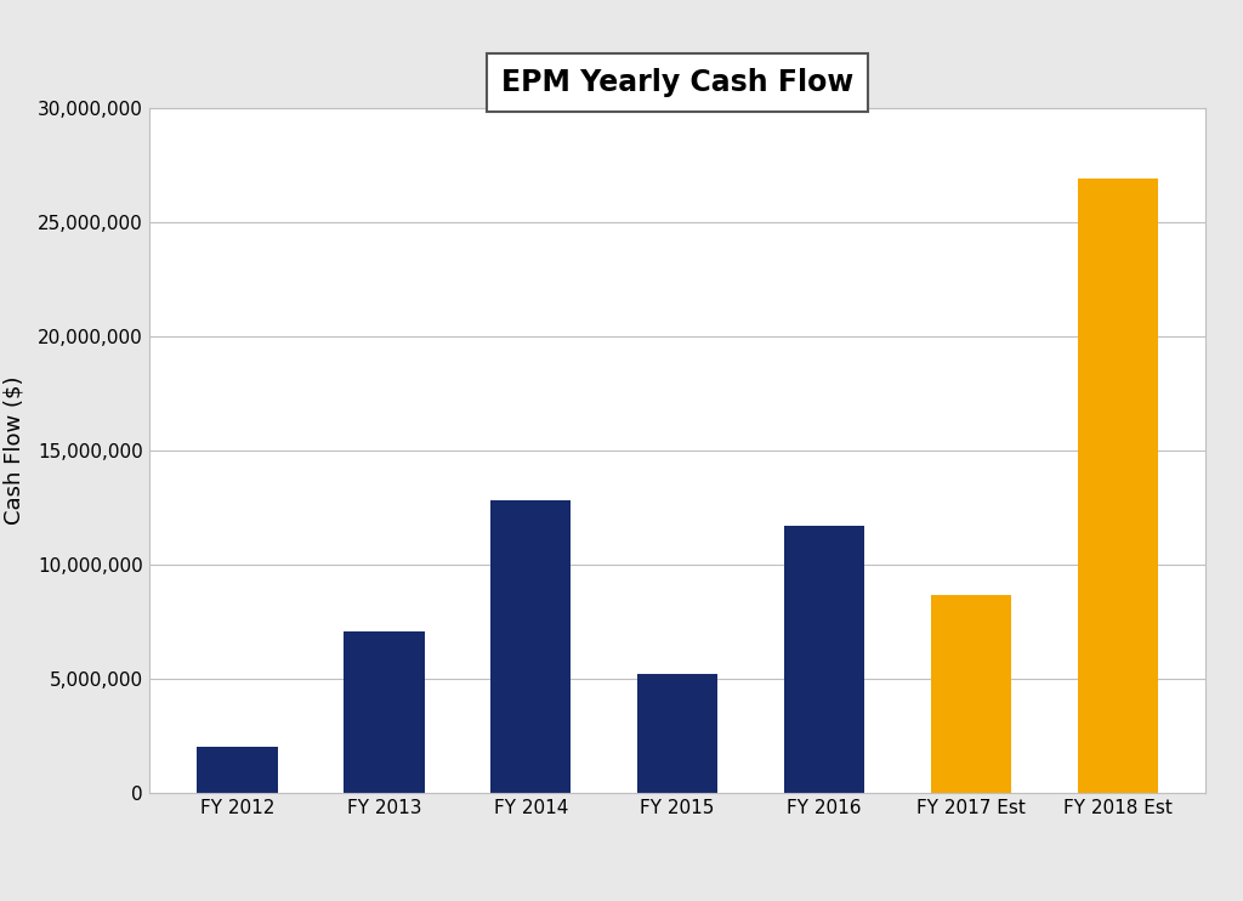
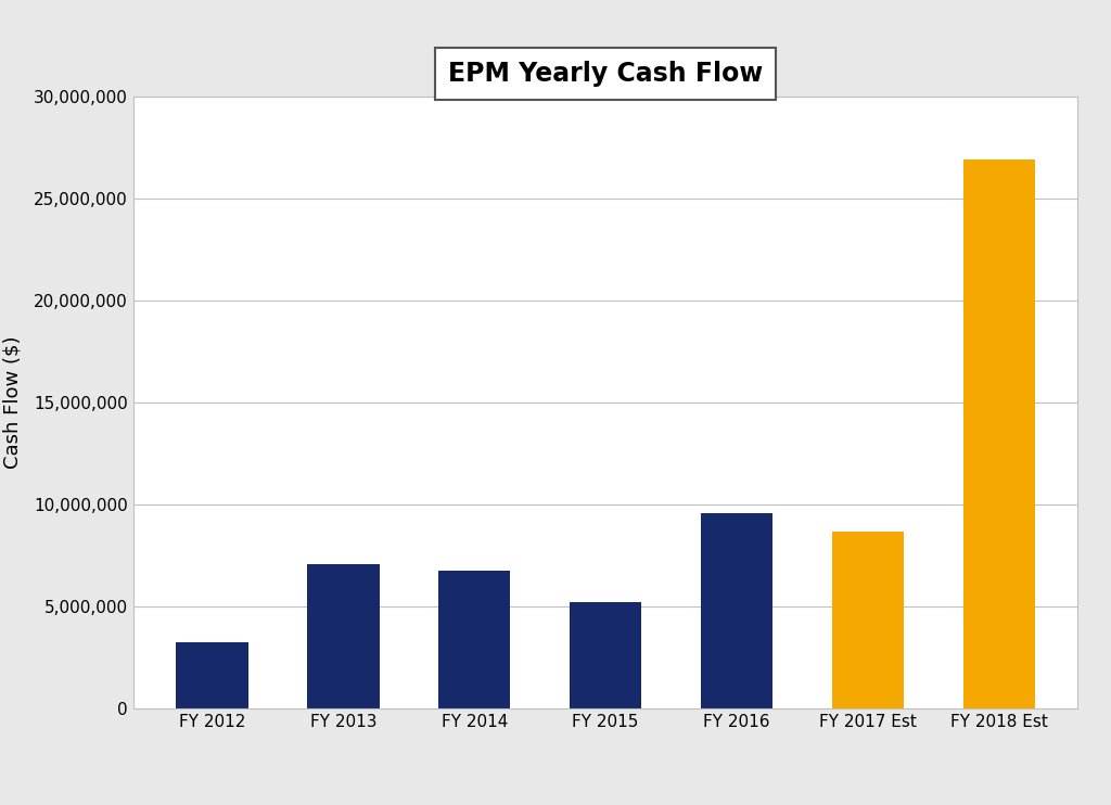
FY 2012: 2,000,000 -> 3,200,000
FY 2014: 12,800,000 -> 6,800,000
FY 2016: 11,700,000 -> 9,600,000
